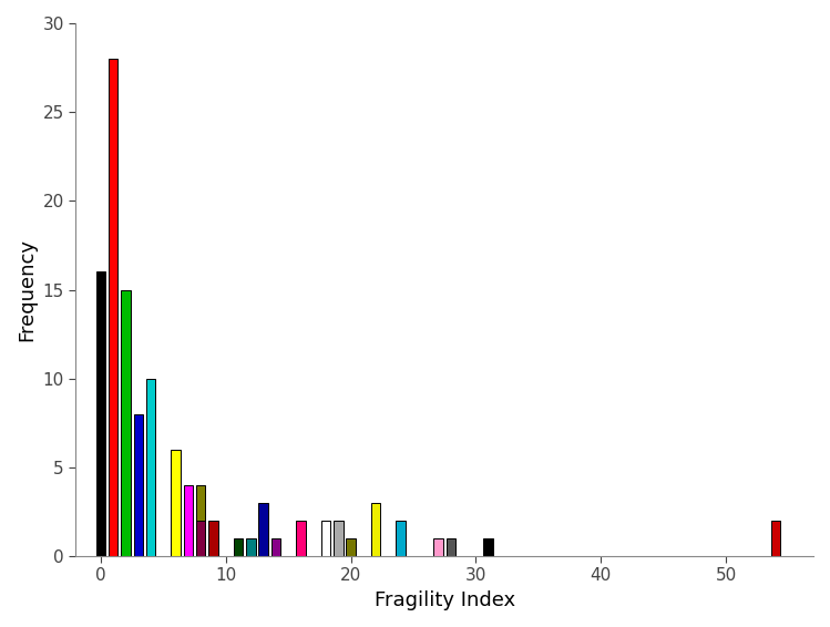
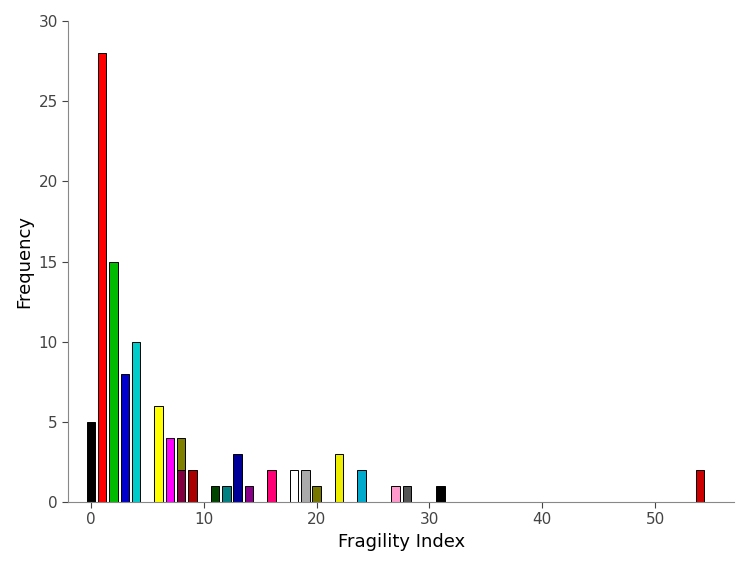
0: 16 -> 5
